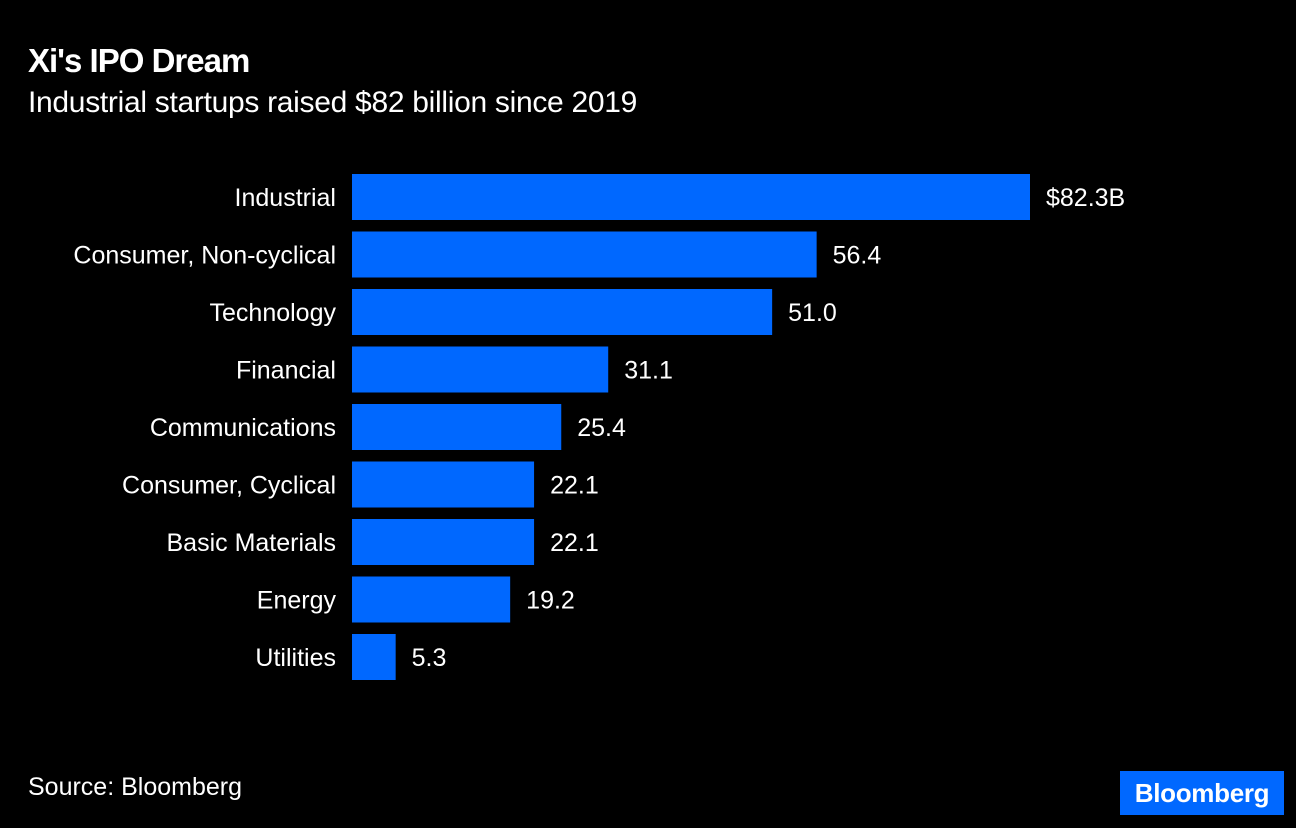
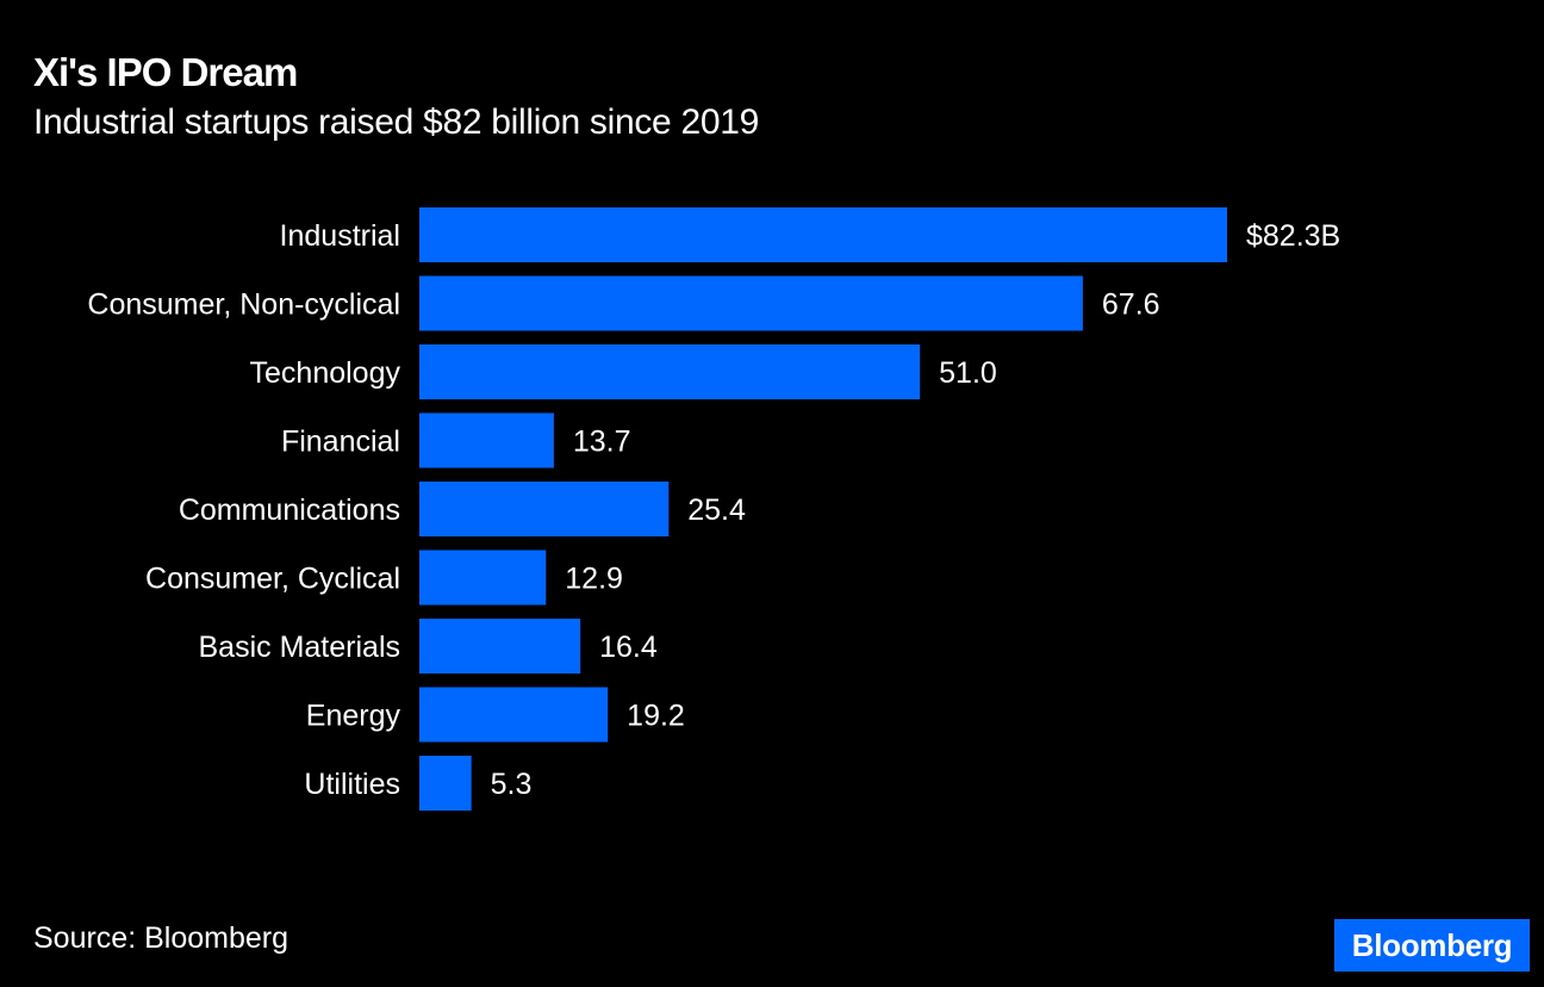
Consumer, Non-cyclical: 56.4 -> 67.6
Financial: 31.1 -> 13.7
Consumer, Cyclical: 22.1 -> 12.9
Basic Materials: 22.1 -> 16.4
